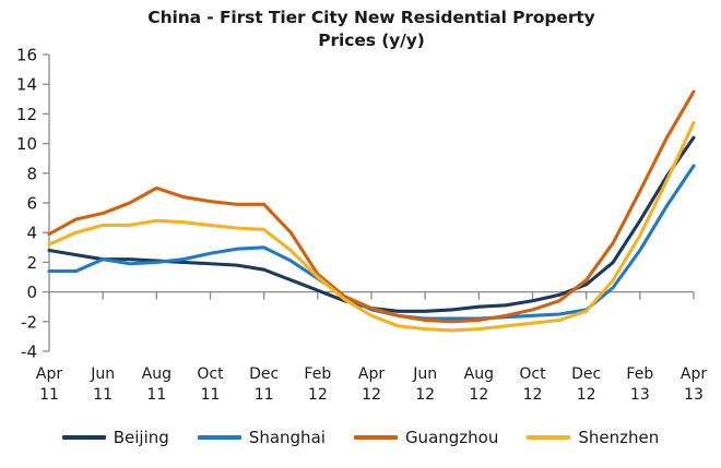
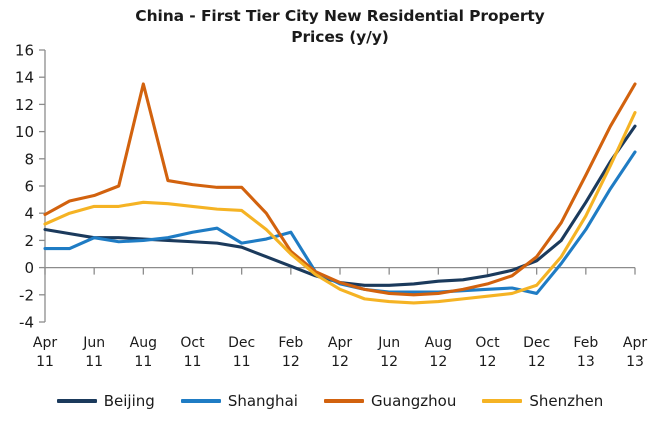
Guangzhou/Aug 11: 7.0 -> 13.5
Shanghai/Dec 11: 3.0 -> 1.8
Shanghai/Feb 12: 0.9 -> 2.6
Shanghai/Dec 12: -1.2 -> -1.9
